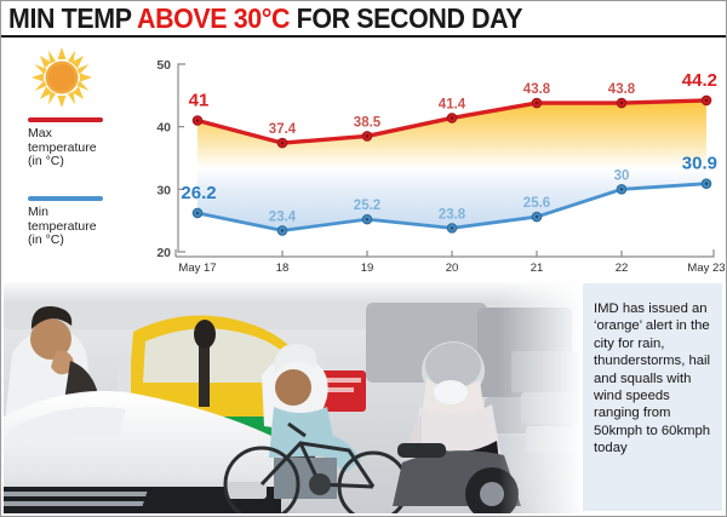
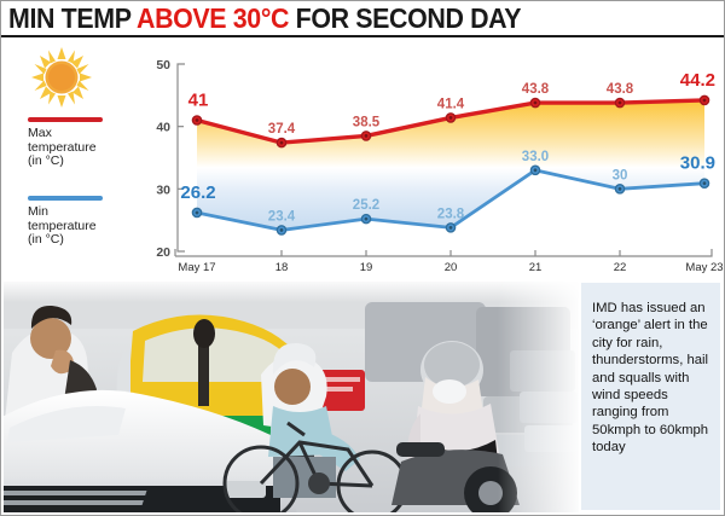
Min temperature (in °C)/21: 25.6 -> 33.0
